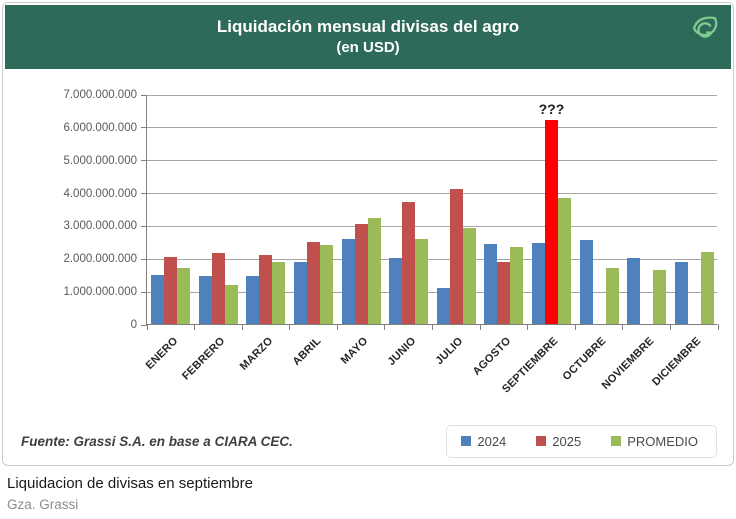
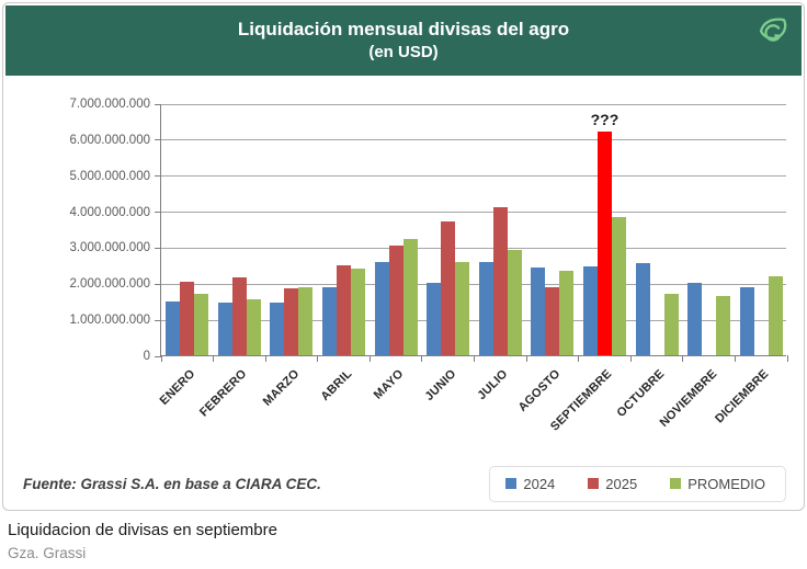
PROMEDIO/FEBRERO: 1200000000 -> 1600000000
2025/MARZO: 2100000000 -> 1800000000
2024/JULIO: 1100000000 -> 2600000000
